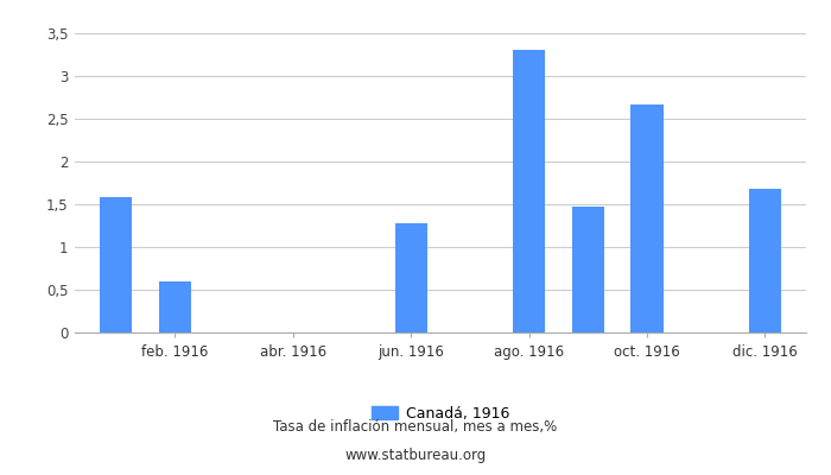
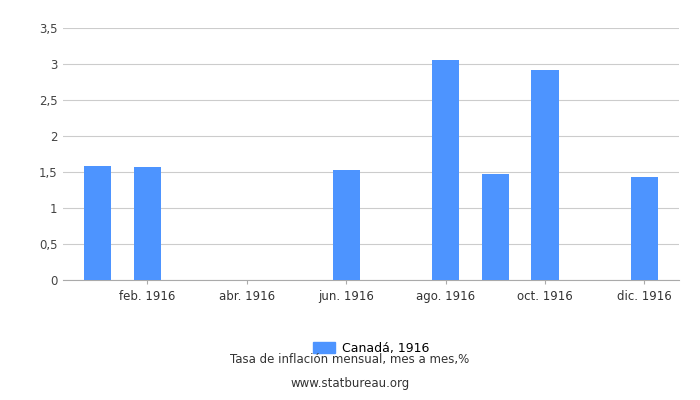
feb. 1916: 0,60 -> 1,57
jun. 1916: 1,28 -> 1,53
ago. 1916: 3,30 -> 3,05
oct. 1916: 2,66 -> 2,92
dic. 1916: 1,68 -> 1,43
